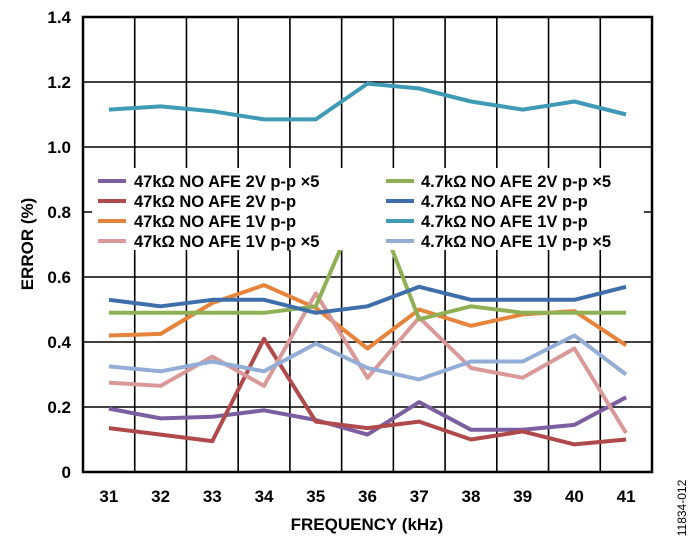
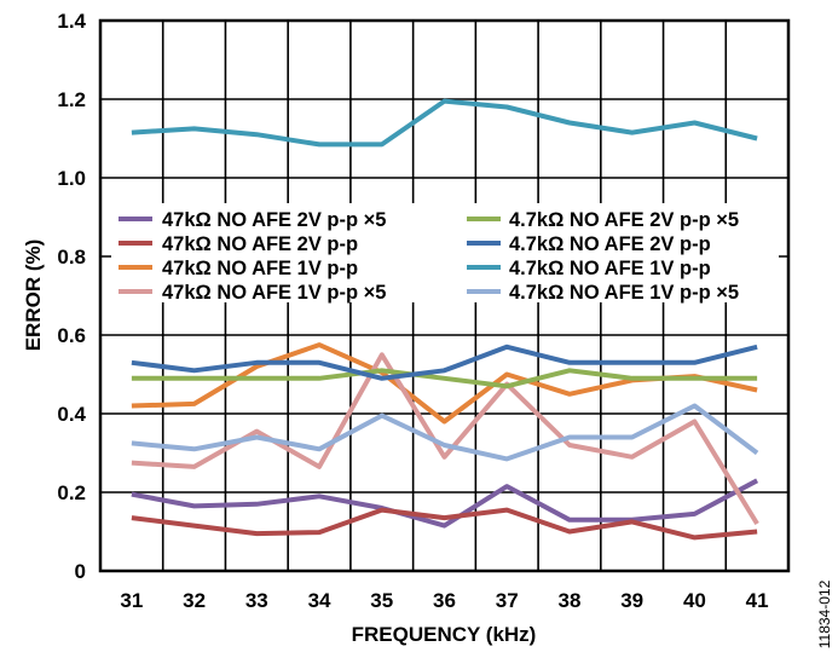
47kΩ NO AFE 2V p-p/34: 0.41 -> 0.10
4.7kΩ NO AFE 2V p-p ×5/36: 0.88 -> 0.49
47kΩ NO AFE 1V p-p/41: 0.39 -> 0.46
